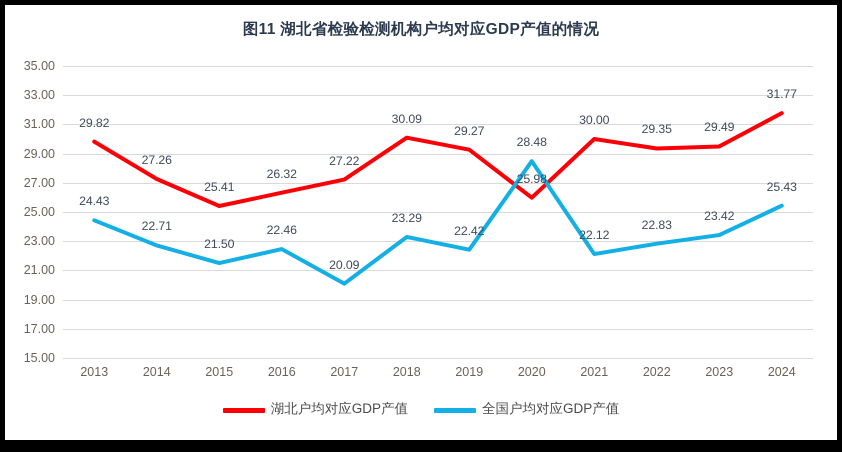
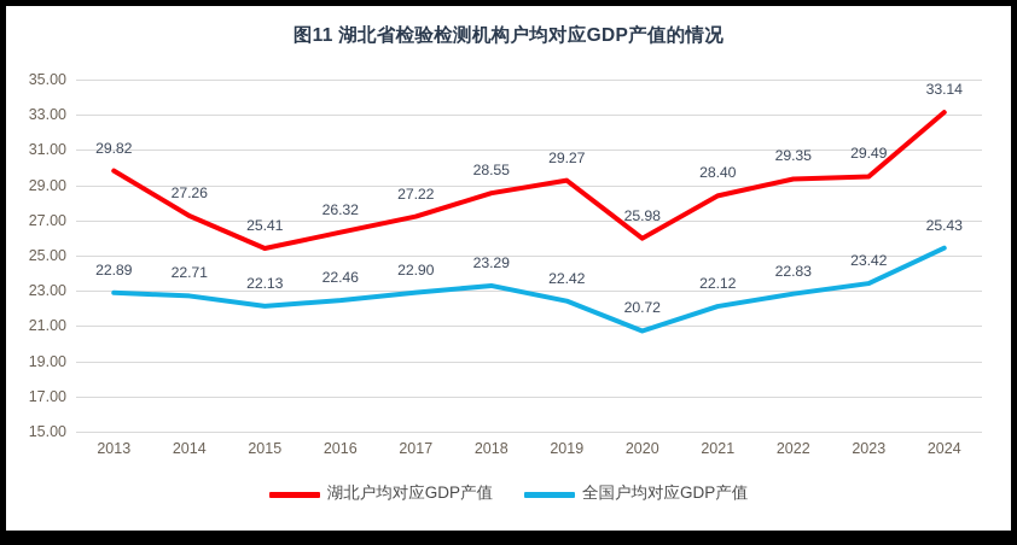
全国户均对应GDP产值/2013: 24.43 -> 22.89
全国户均对应GDP产值/2015: 21.50 -> 22.13
全国户均对应GDP产值/2017: 20.09 -> 22.90
湖北户均对应GDP产值/2018: 30.09 -> 28.55
全国户均对应GDP产值/2020: 28.48 -> 20.72
湖北户均对应GDP产值/2021: 30.00 -> 28.40
湖北户均对应GDP产值/2024: 31.77 -> 33.14
